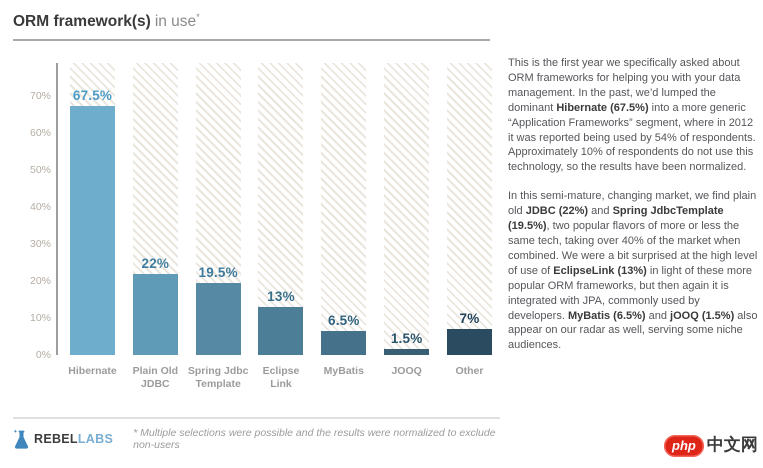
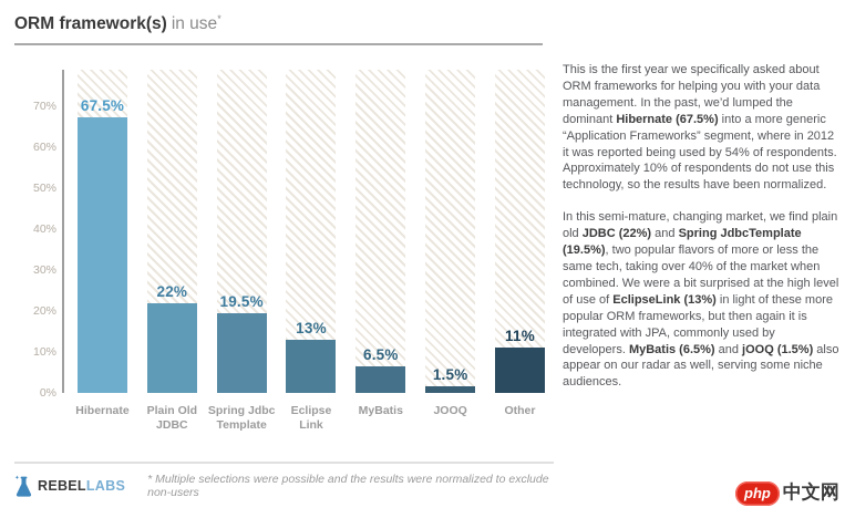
Other: 7% -> 11%
